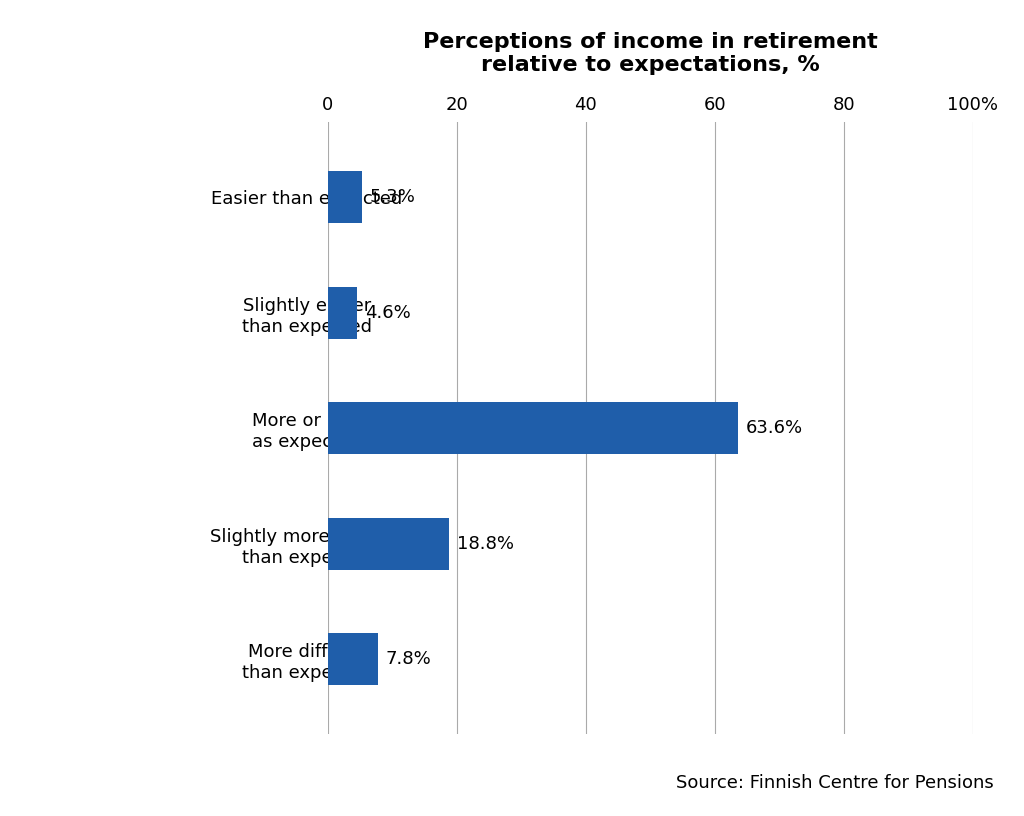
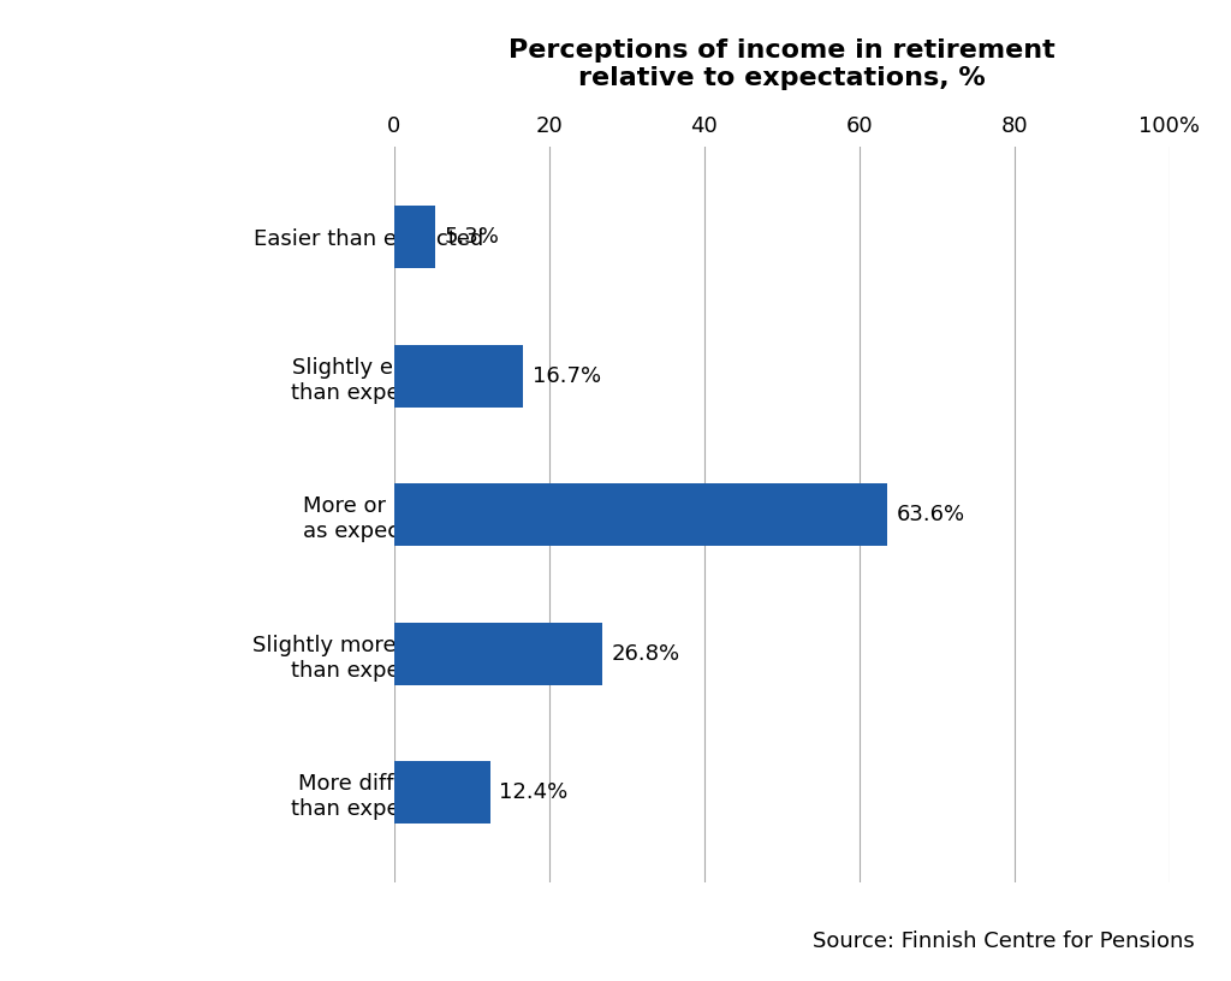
Slightly easier than expected: 4.6% -> 16.7%
Slightly more difficult than expected: 18.8% -> 26.8%
More difficult than expected: 7.8% -> 12.4%
